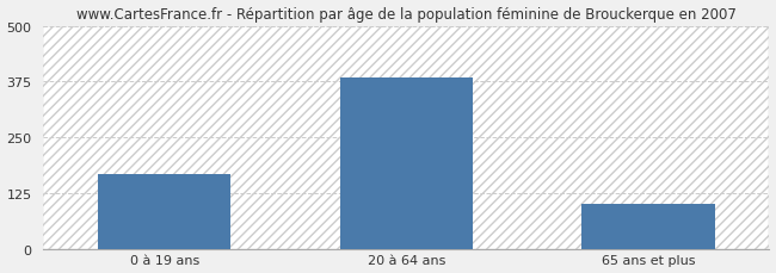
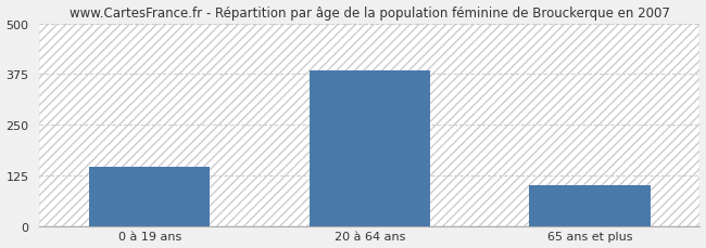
0 à 19 ans: 168 -> 145
